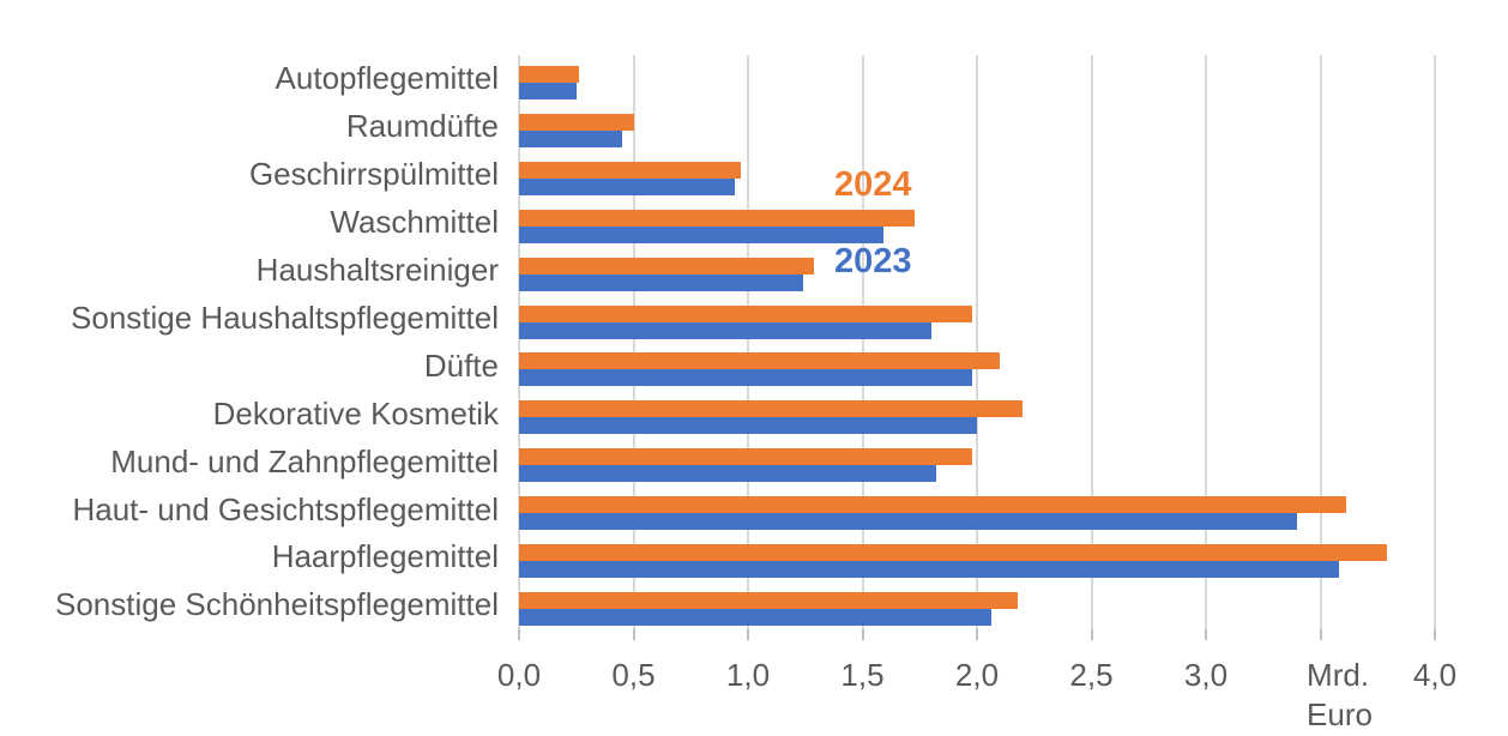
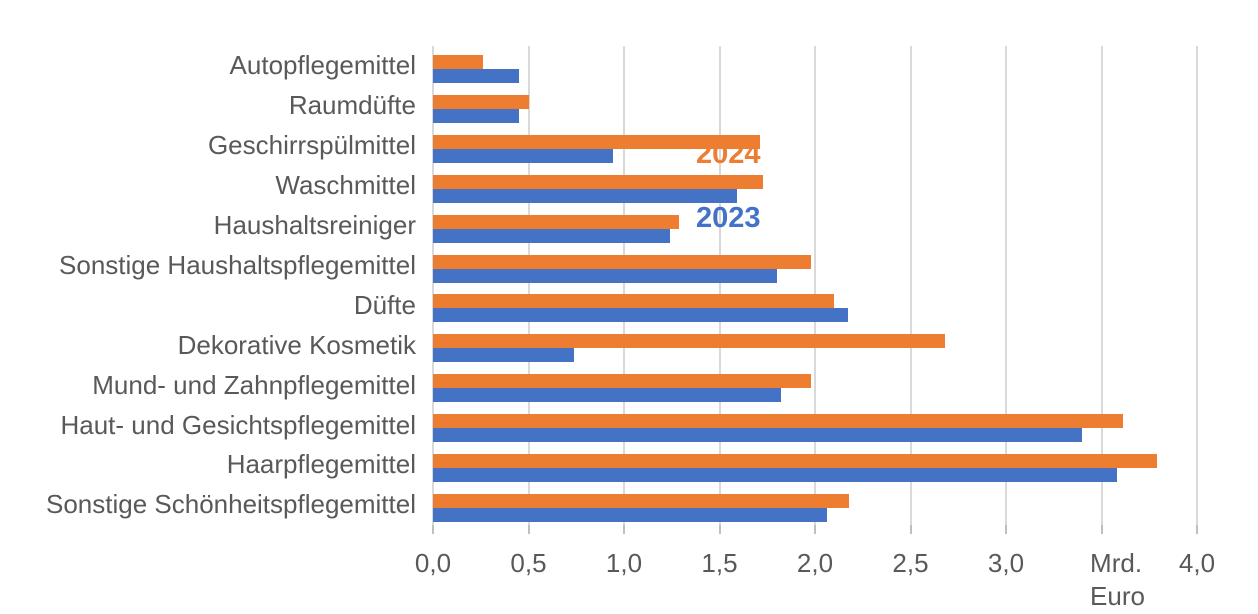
2023/Autopflegemittel: 0,25 -> 0,45
2024/Geschirrspülmittel: 0,97 -> 1,71
2023/Düfte: 1,98 -> 2,17
2024/Dekorative Kosmetik: 2,20 -> 2,68
2023/Dekorative Kosmetik: 2,00 -> 0,74
